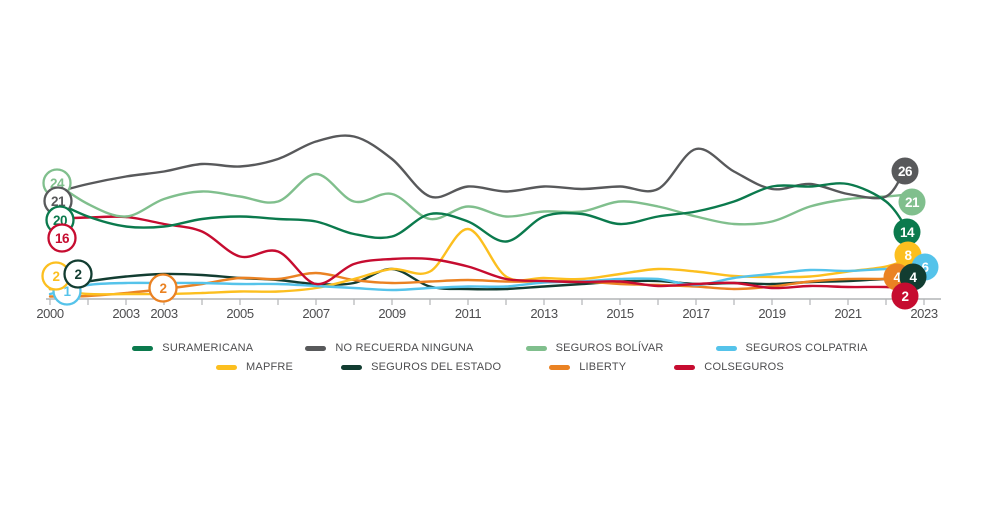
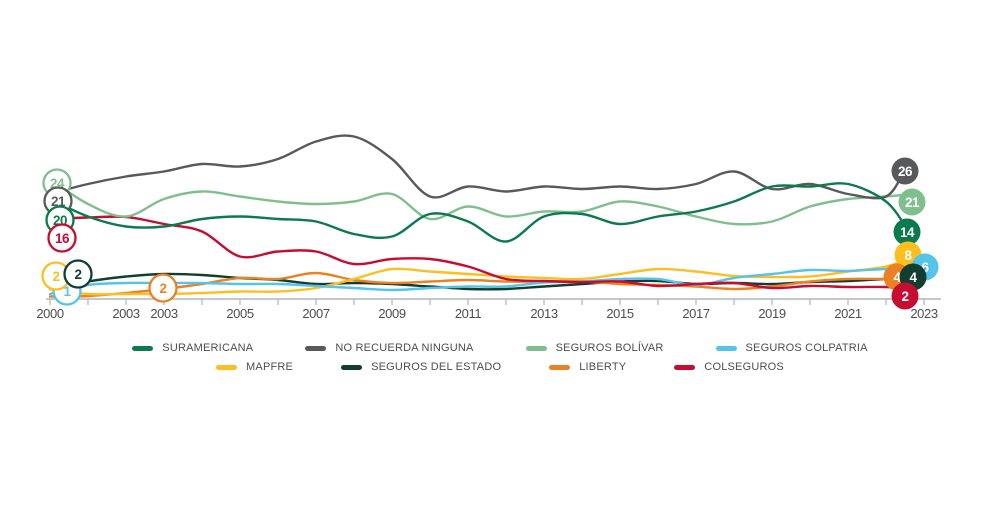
SEGUROS BOLÍVAR/2007: 25 -> 19
COLSEGUROS/2007: 3 -> 10
SEGUROS DEL ESTADO/2009: 6 -> 3
MAPFRE/2011: 14 -> 5
NO RECUERDA NINGUNA/2017: 30 -> 23
